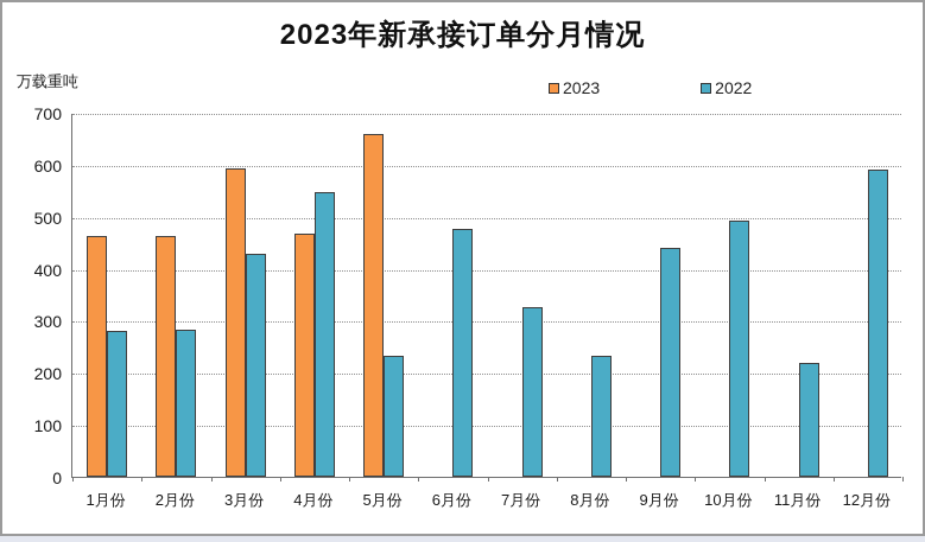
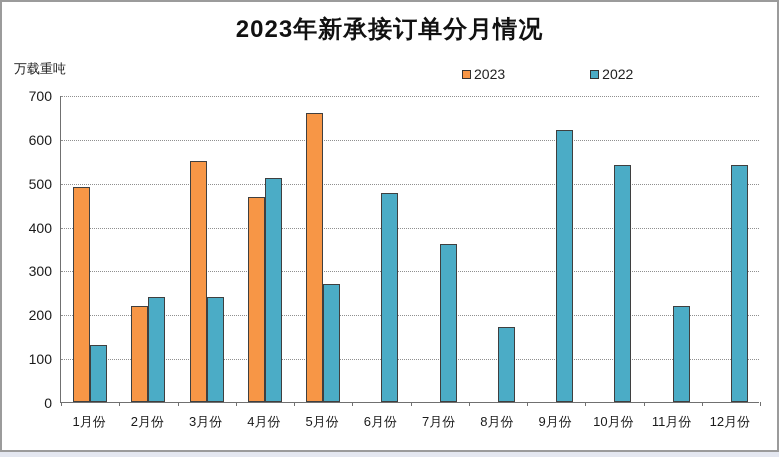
2023/1月份: 460 -> 490
2022/1月份: 280 -> 130
2023/2月份: 460 -> 220
2022/2月份: 280 -> 240
2023/3月份: 590 -> 550
2022/3月份: 430 -> 240
2022/4月份: 550 -> 510
2022/5月份: 230 -> 270
2022/7月份: 320 -> 360
2022/8月份: 230 -> 170
2022/9月份: 440 -> 620
2022/10月份: 490 -> 540
2022/12月份: 590 -> 540
